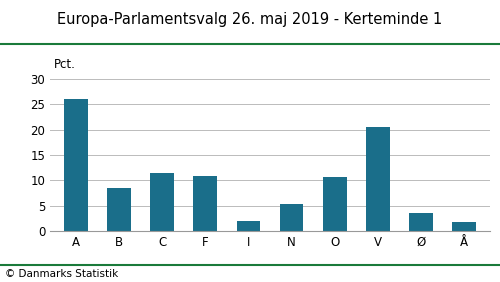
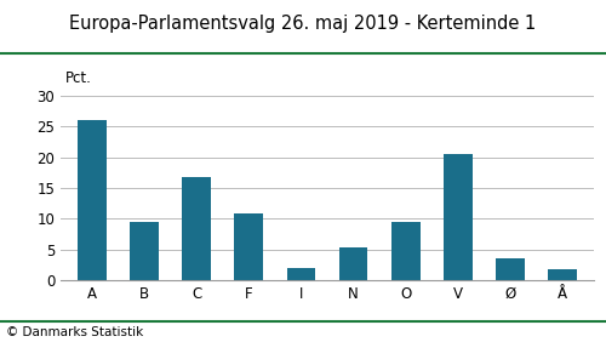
B: 8.6 -> 9.6
C: 11.5 -> 16.8
O: 10.7 -> 9.6
